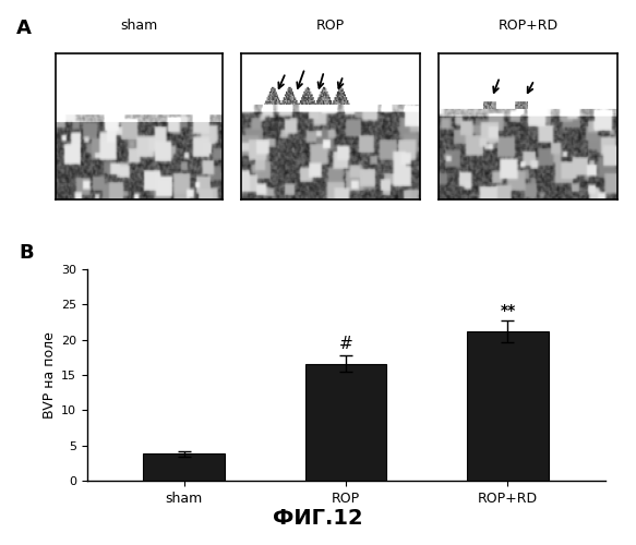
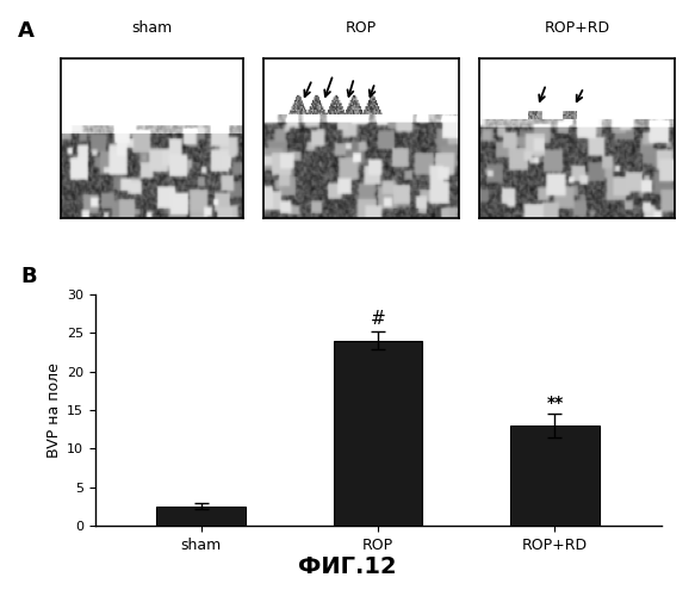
sham: 3.8 -> 2.5
ROP: 16.6 -> 24.0
ROP+RD: 21.2 -> 13.0
